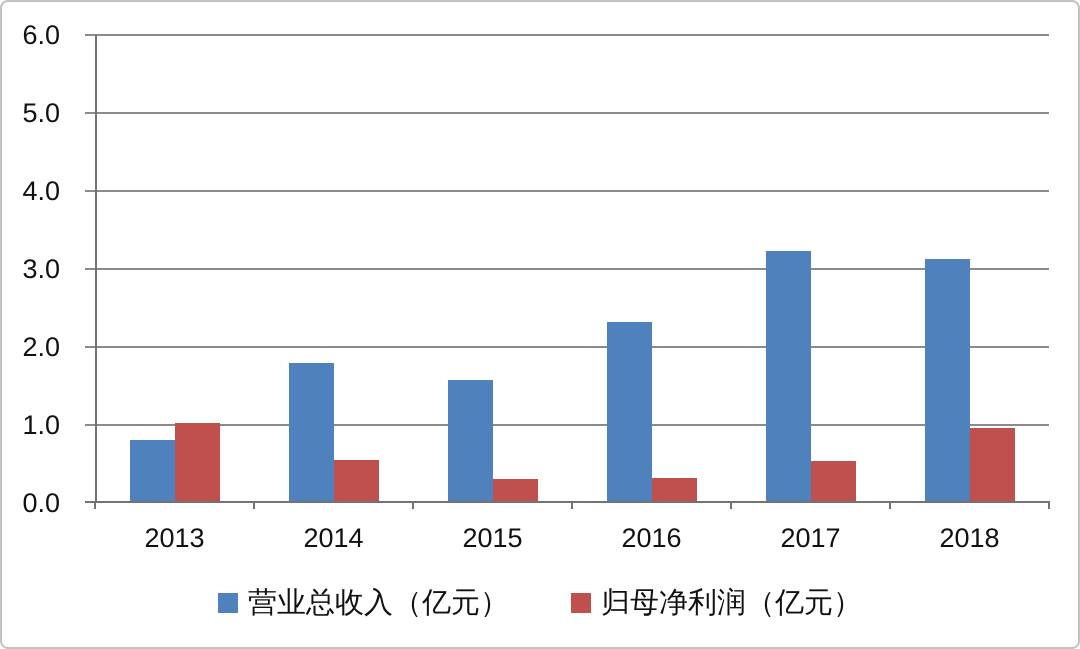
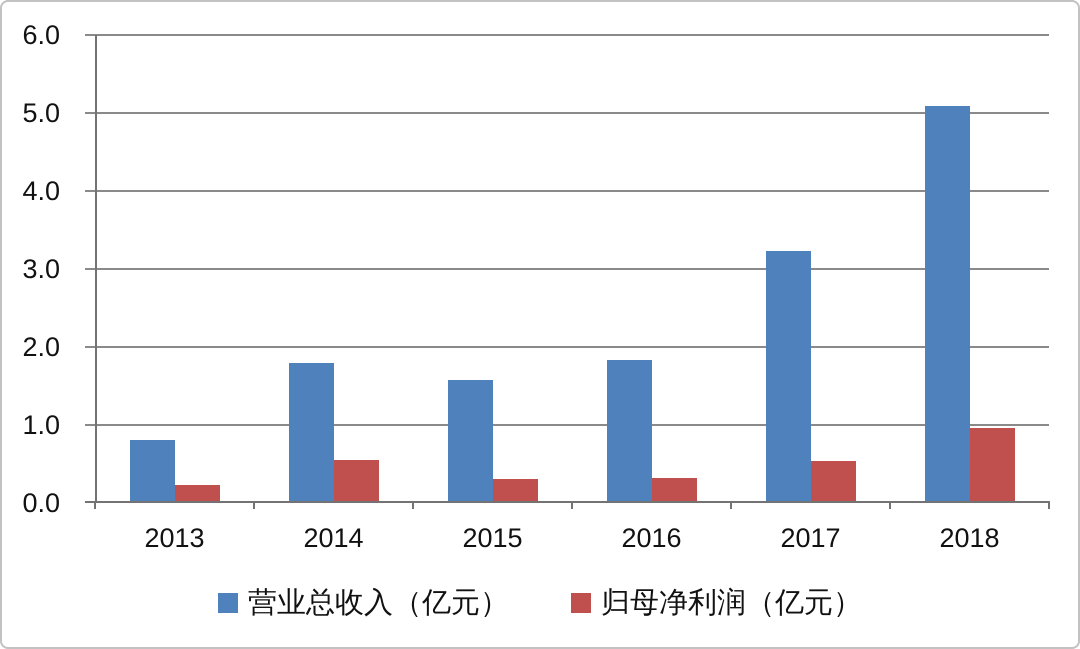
归母净利润（亿元）/2013: 1.0 -> 0.2
营业总收入（亿元）/2016: 2.3 -> 1.8
营业总收入（亿元）/2018: 3.1 -> 5.1
